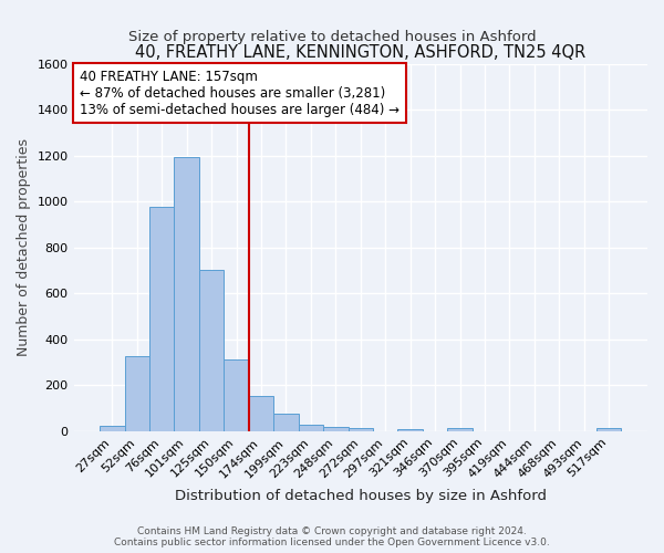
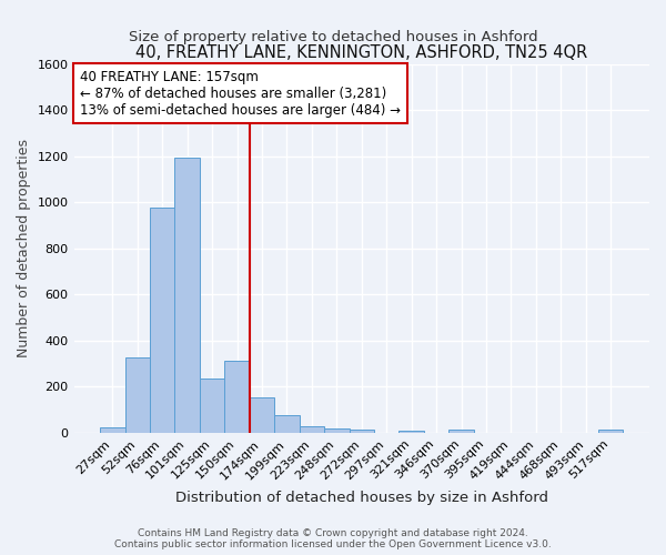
125sqm: 700 -> 235
